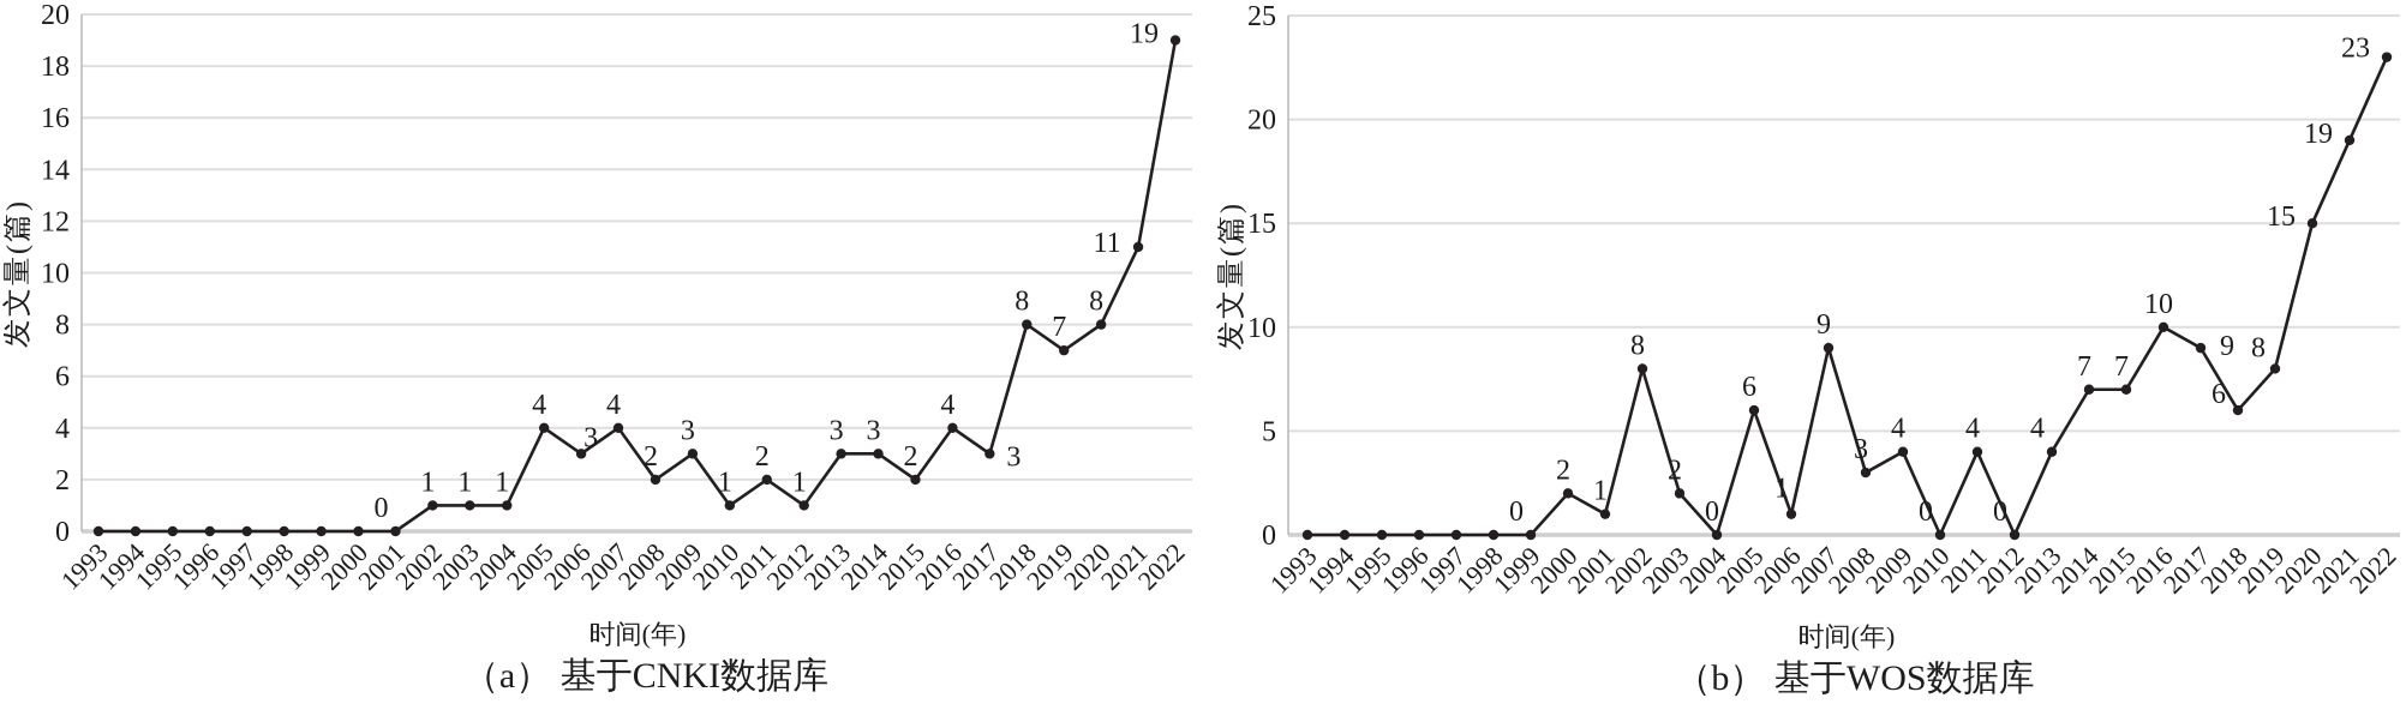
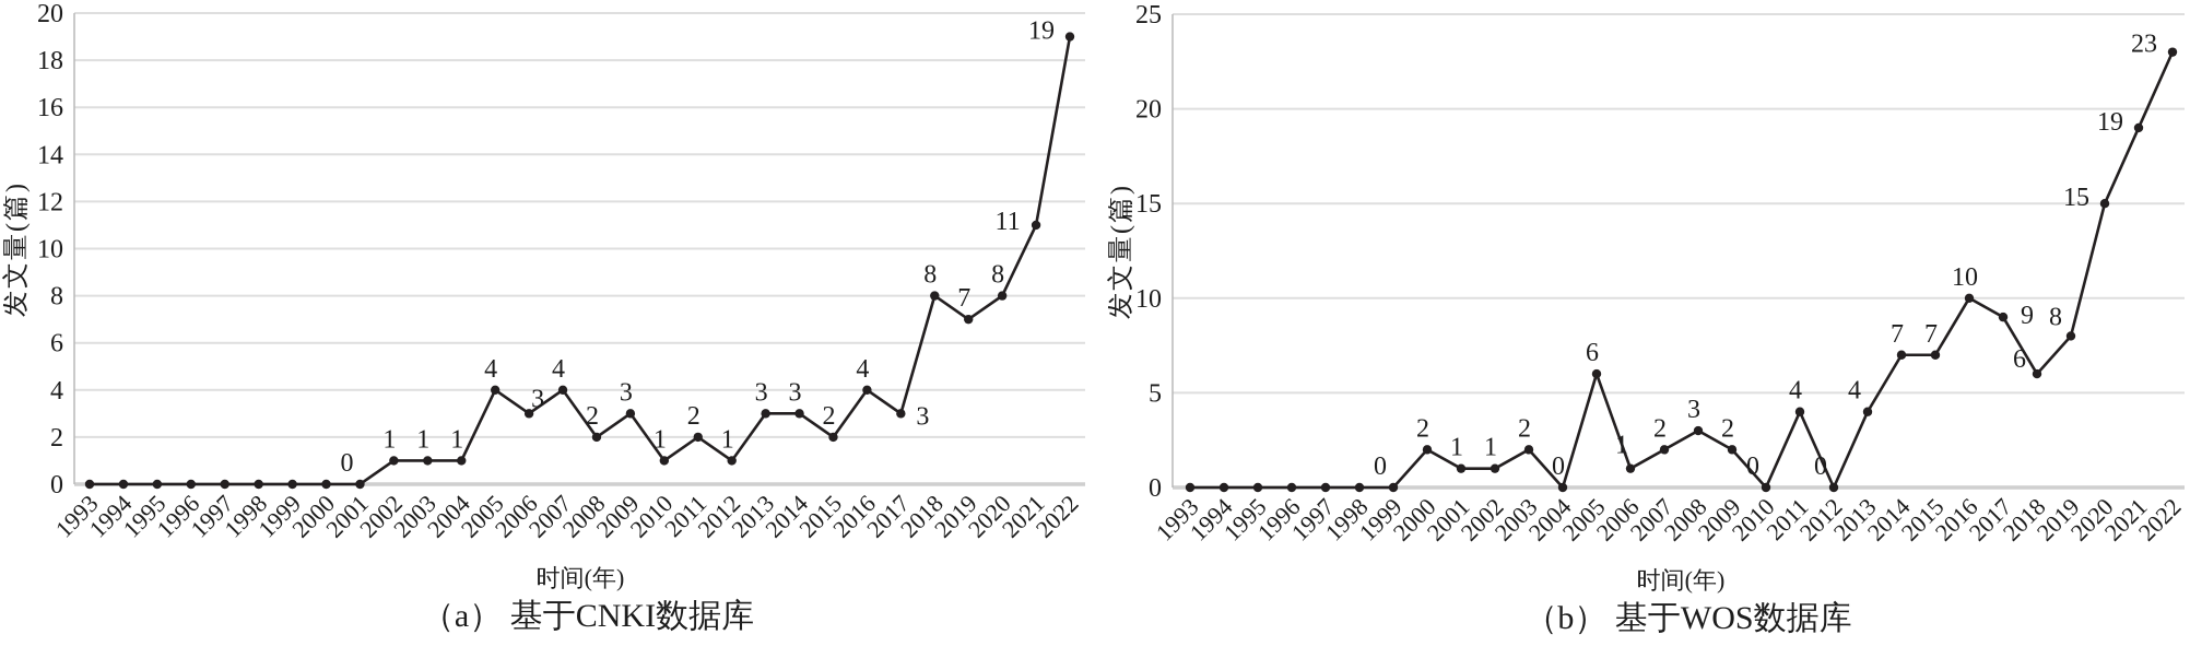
（b） 基于WOS数据库/2002: 8 -> 1
（b） 基于WOS数据库/2007: 9 -> 2
（b） 基于WOS数据库/2009: 4 -> 2
